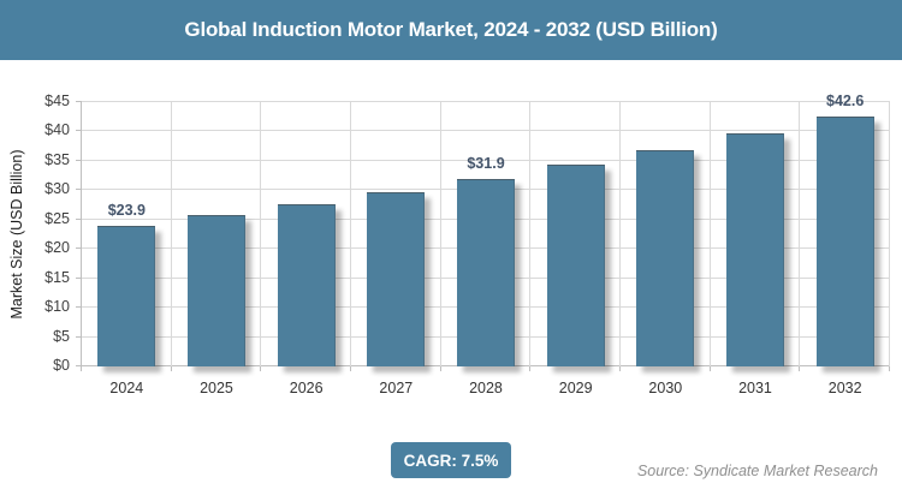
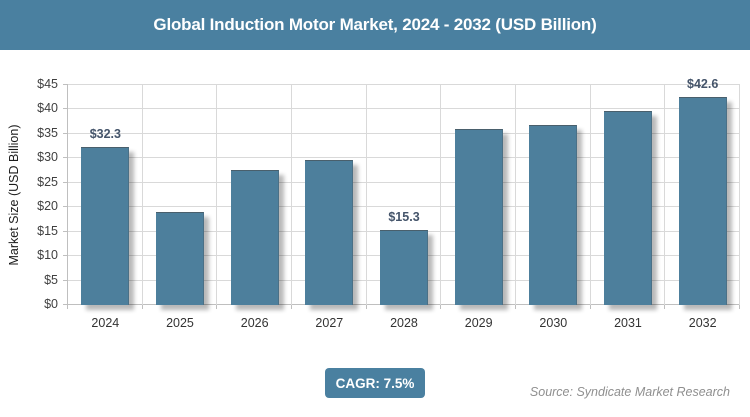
2024: $23.9 -> $32.3
2025: $26 -> $19
2028: $31.9 -> $15.3
2029: $34 -> $36
